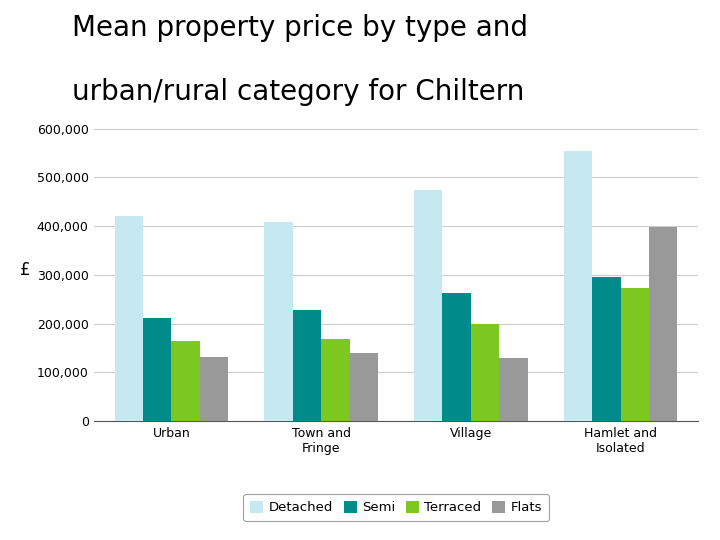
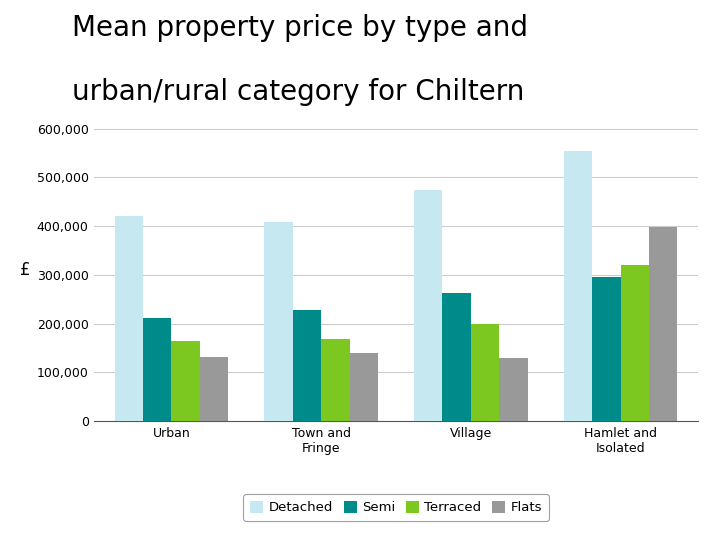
Terraced/Hamlet and Isolated: 273,000 -> 320,000
